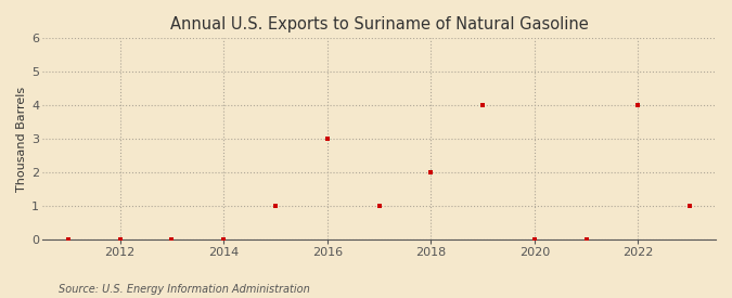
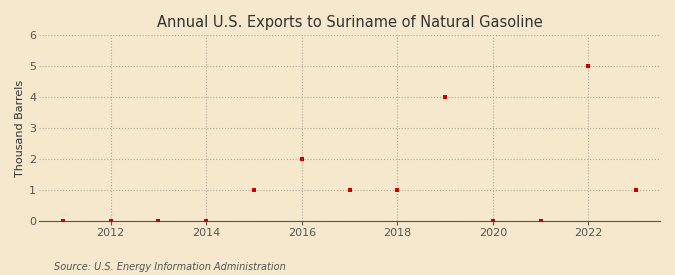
2016: 3 -> 2
2018: 2 -> 1
2022: 4 -> 5
